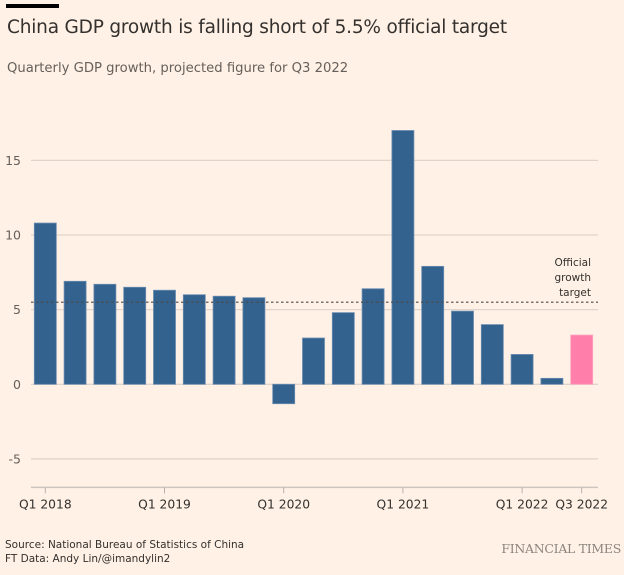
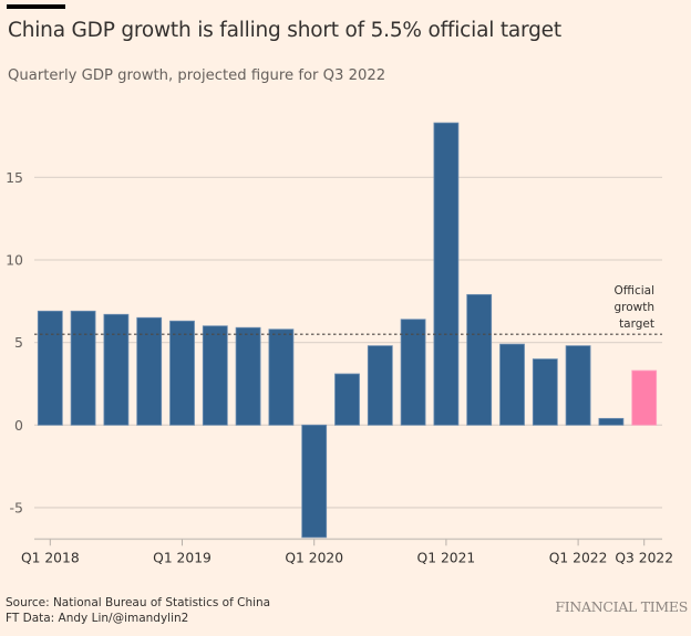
Q1 2018: 10.8 -> 6.9
Q1 2020: -1.3 -> -6.8
Q1 2021: 17.0 -> 18.3
Q1 2022: 2.0 -> 4.8
